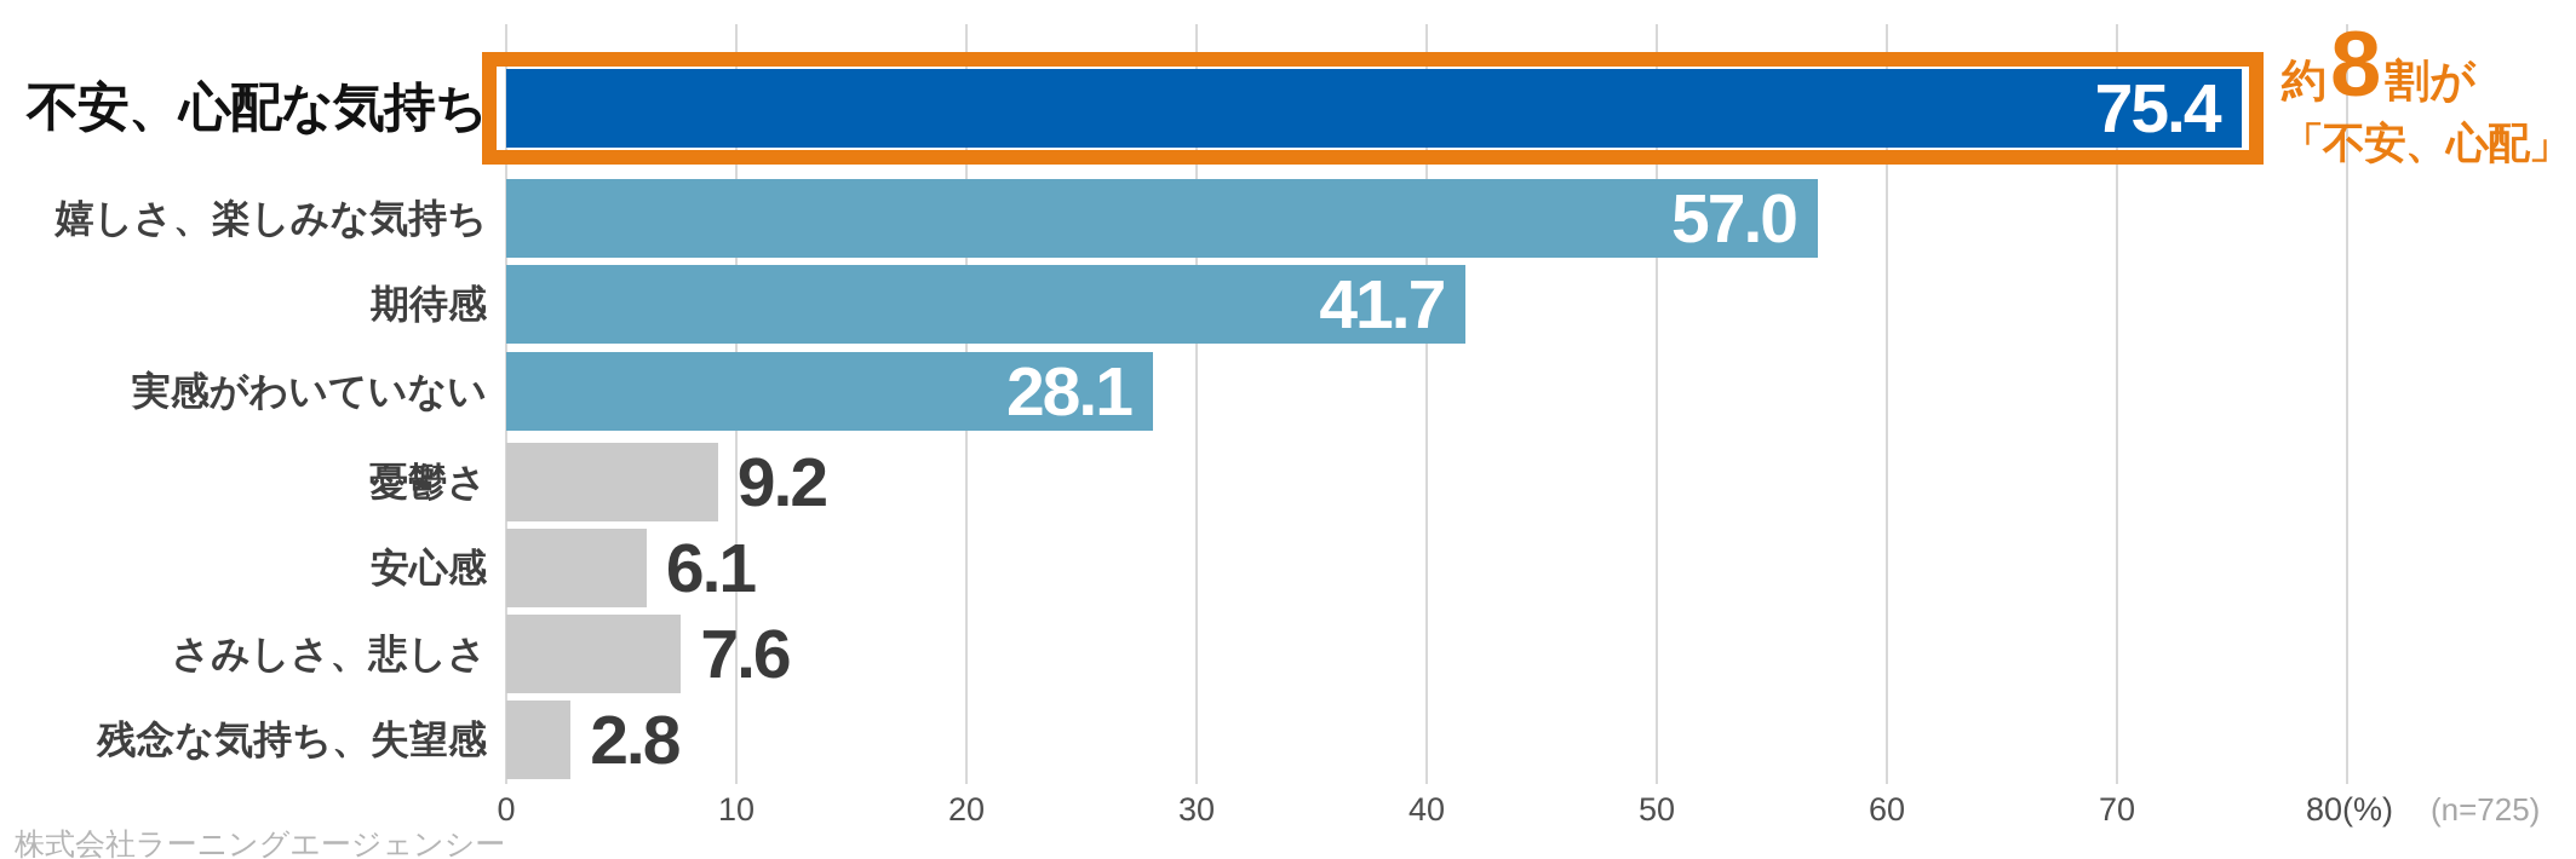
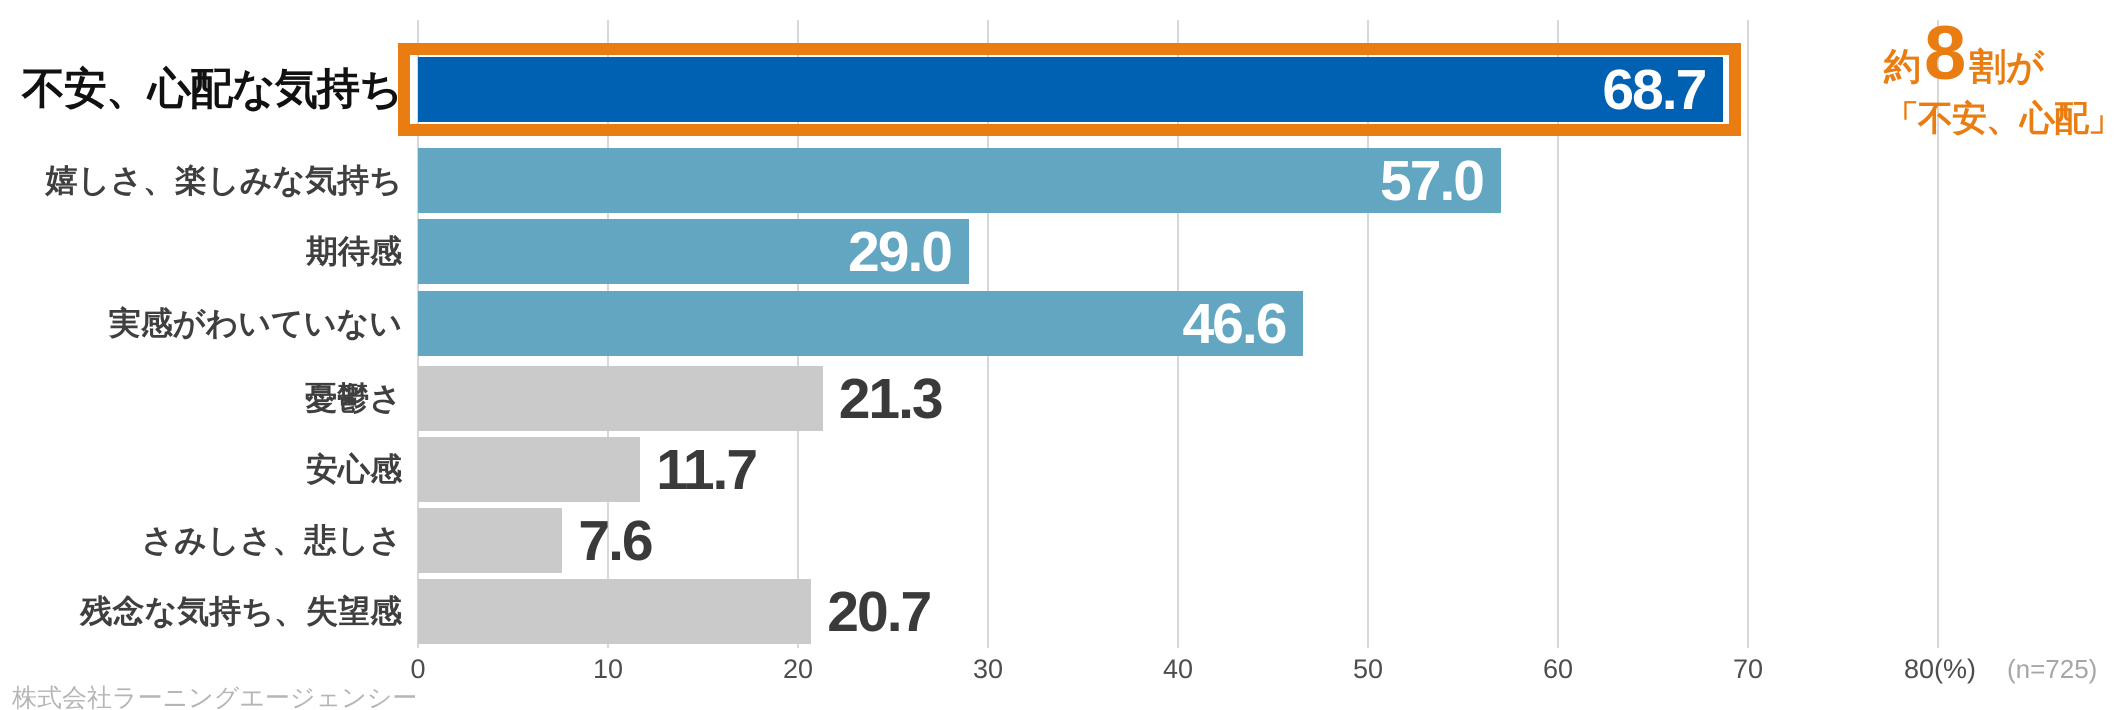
不安、心配な気持ち: 75.4 -> 68.7
期待感: 41.7 -> 29.0
実感がわいていない: 28.1 -> 46.6
憂鬱さ: 9.2 -> 21.3
安心感: 6.1 -> 11.7
残念な気持ち、失望感: 2.8 -> 20.7
